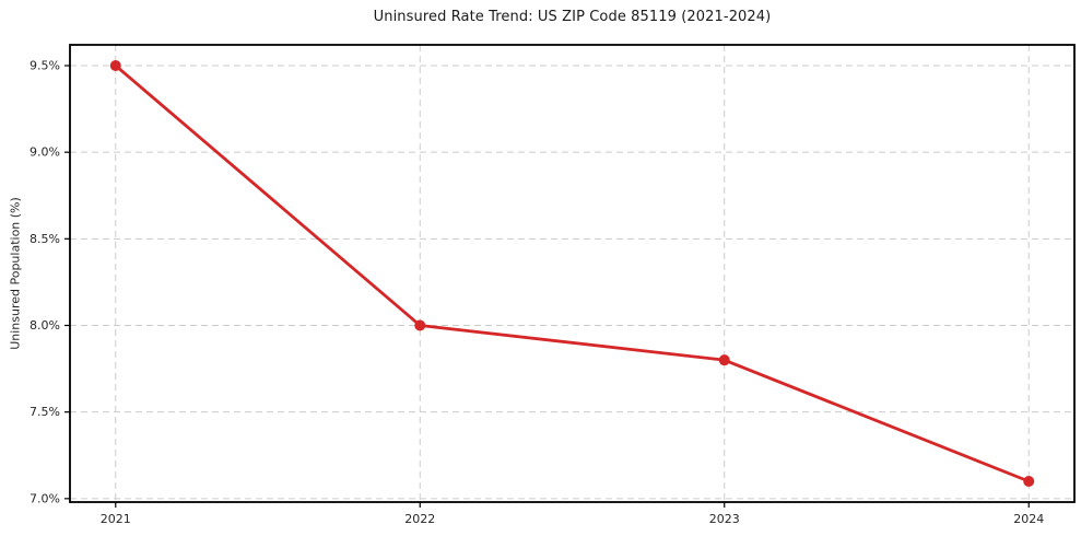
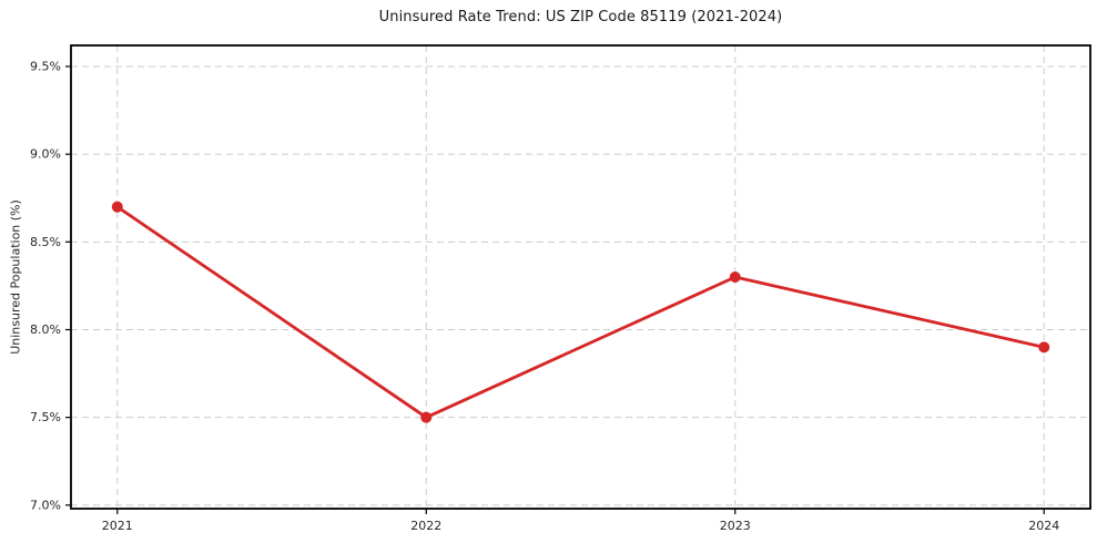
2021: 9.5% -> 8.7%
2022: 8.0% -> 7.5%
2023: 7.8% -> 8.3%
2024: 7.1% -> 7.9%
